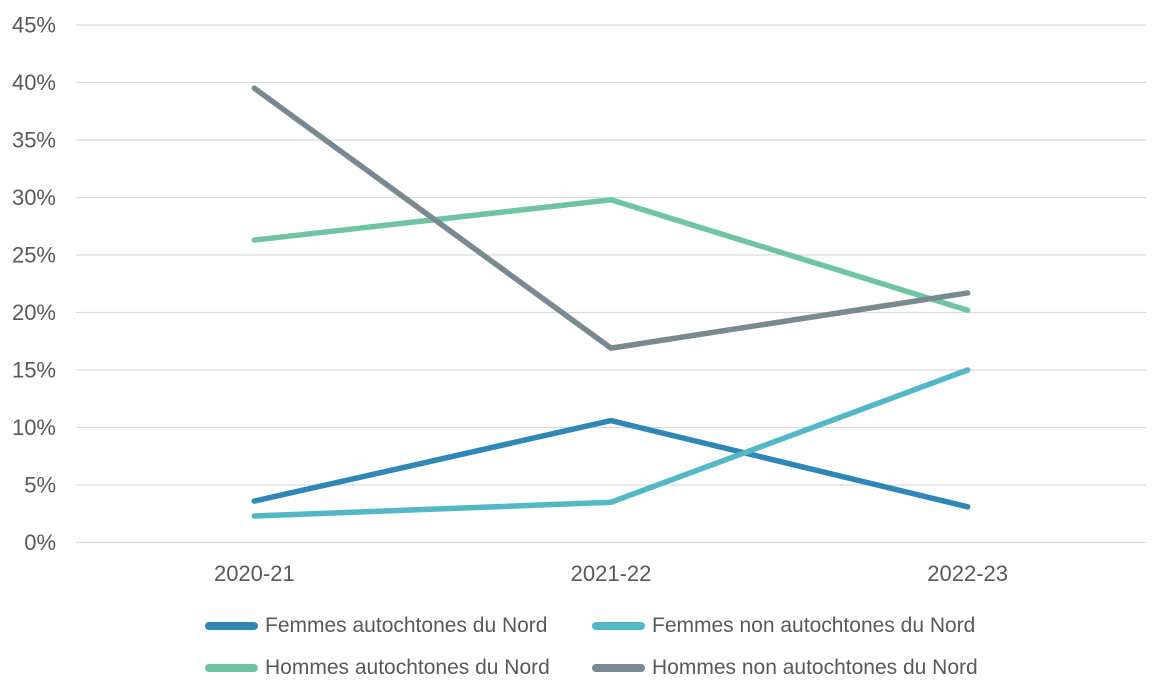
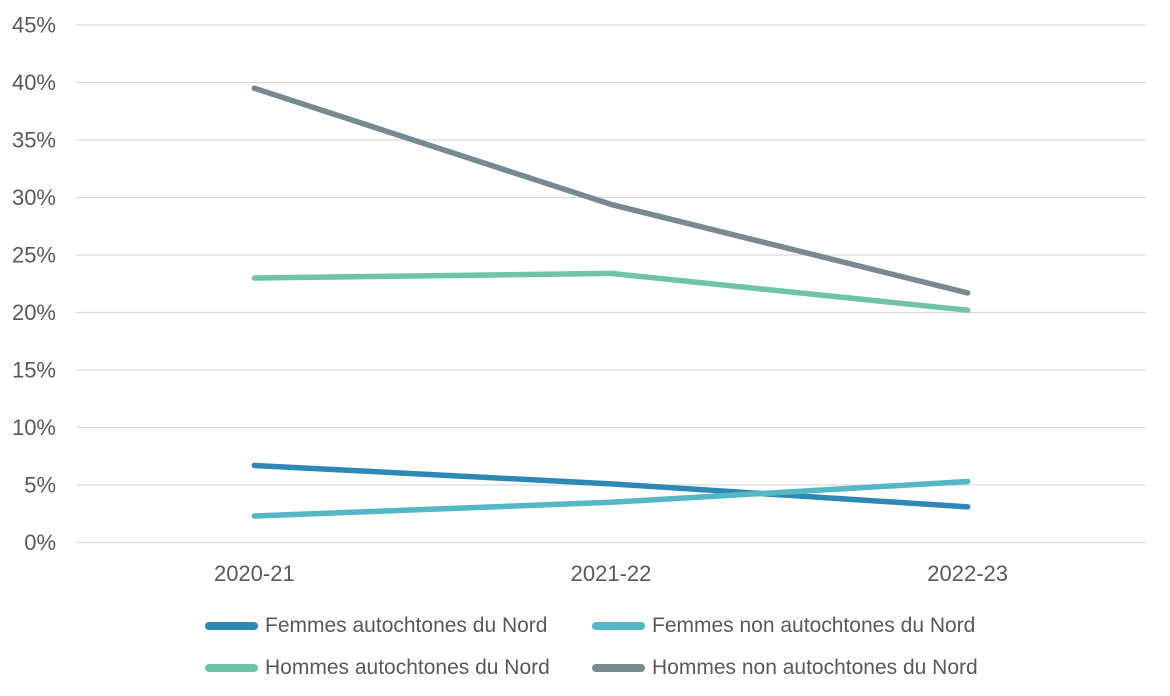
Femmes autochtones du Nord/2020-21: 3.6% -> 6.7%
Hommes autochtones du Nord/2020-21: 26.3% -> 23.0%
Femmes autochtones du Nord/2021-22: 10.6% -> 5.1%
Hommes autochtones du Nord/2021-22: 29.8% -> 23.4%
Hommes non autochtones du Nord/2021-22: 16.9% -> 29.4%
Femmes non autochtones du Nord/2022-23: 15.0% -> 5.3%
